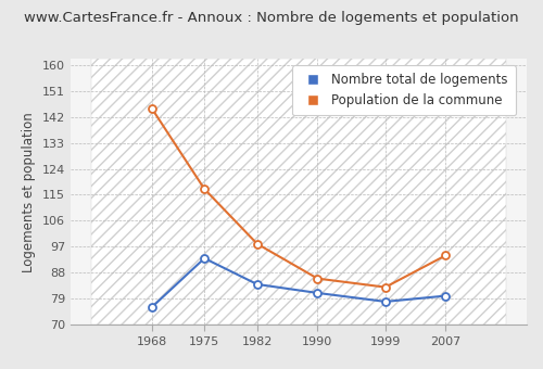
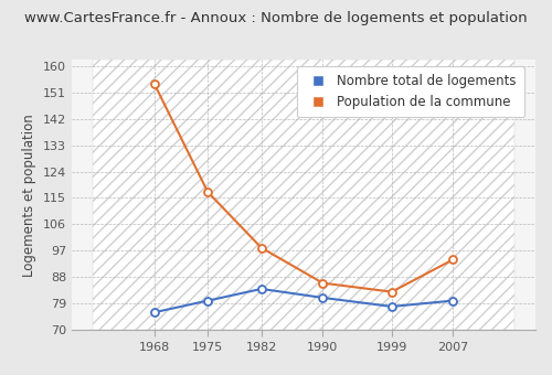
Population de la commune/1968: 145 -> 154
Nombre total de logements/1975: 93 -> 80
